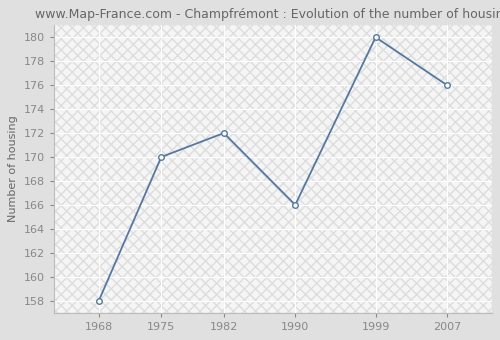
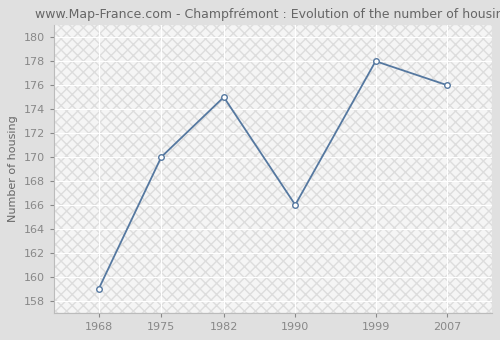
1968: 158 -> 159
1982: 172 -> 175
1999: 180 -> 178
